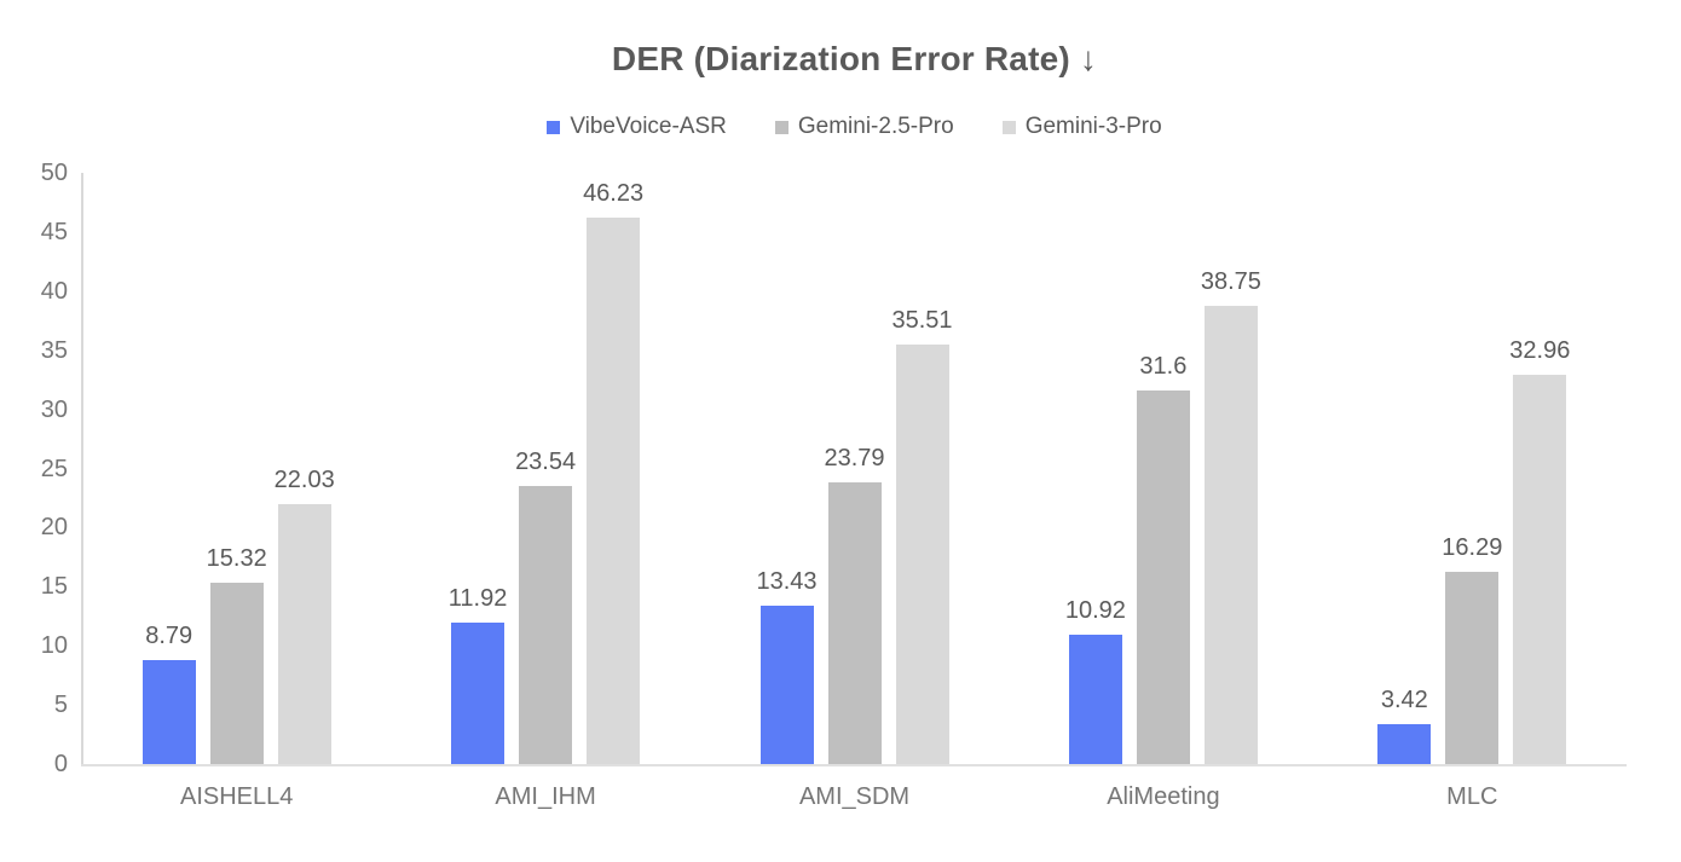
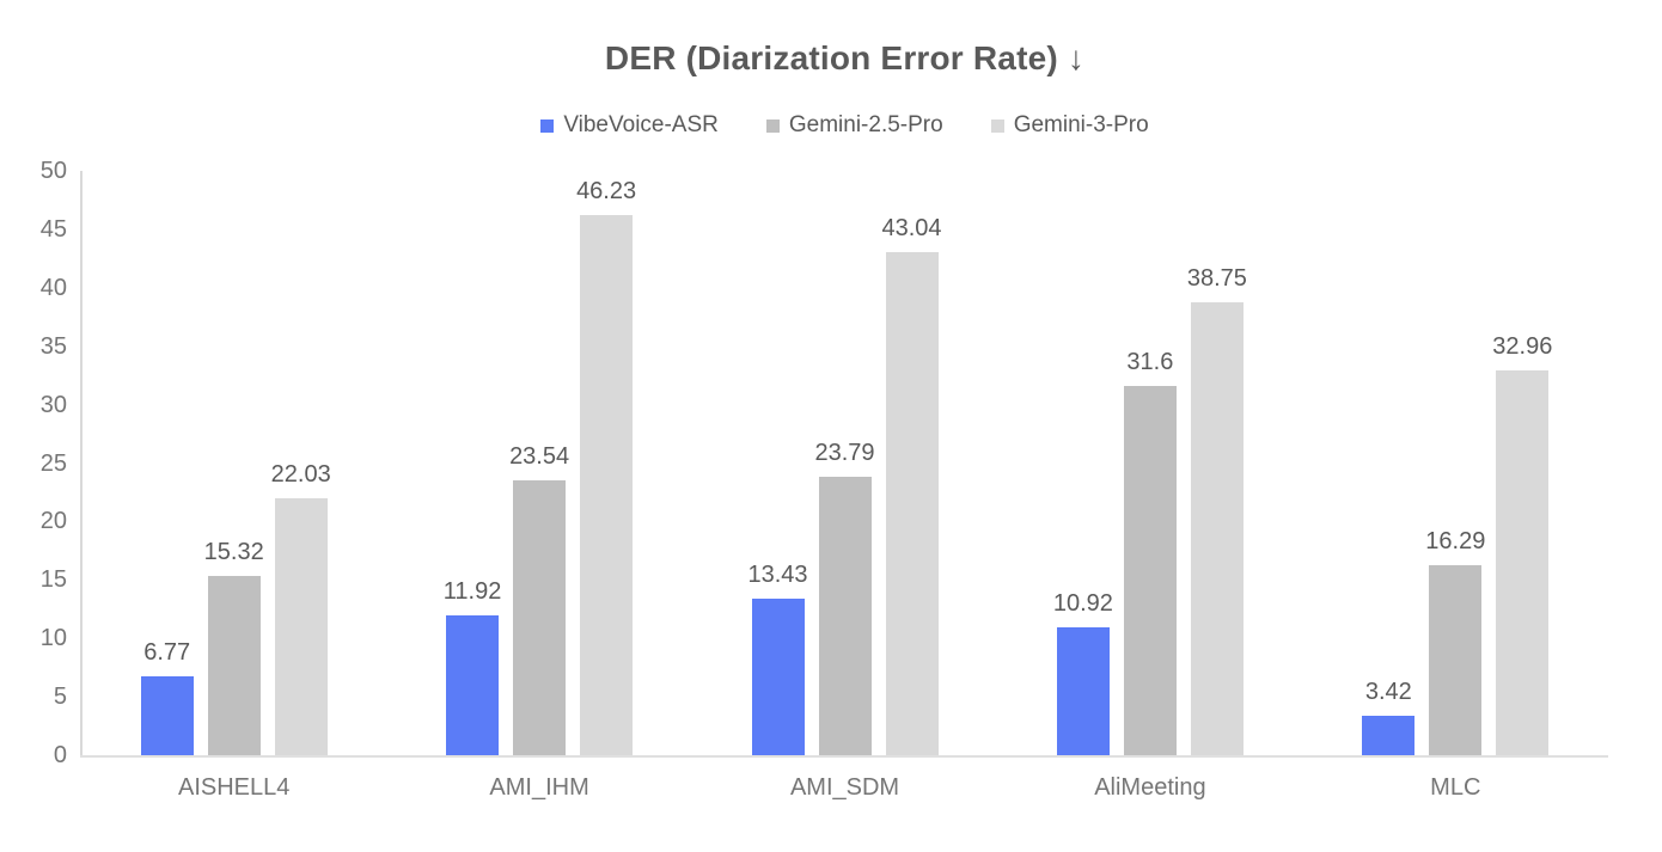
VibeVoice-ASR/AISHELL4: 8.79 -> 6.77
Gemini-3-Pro/AMI_SDM: 35.51 -> 43.04
